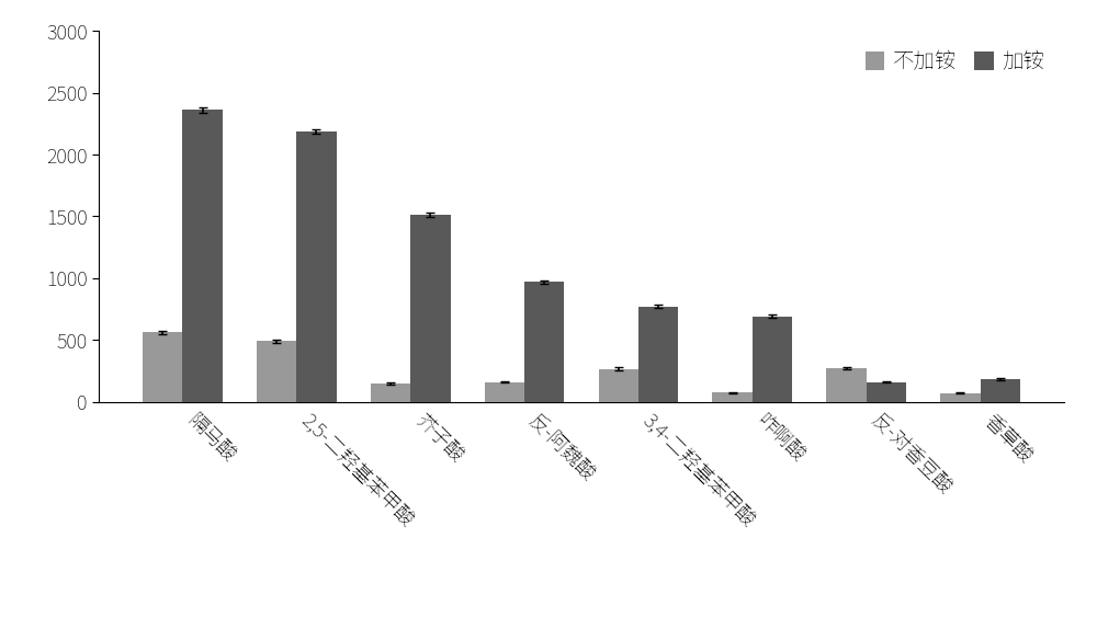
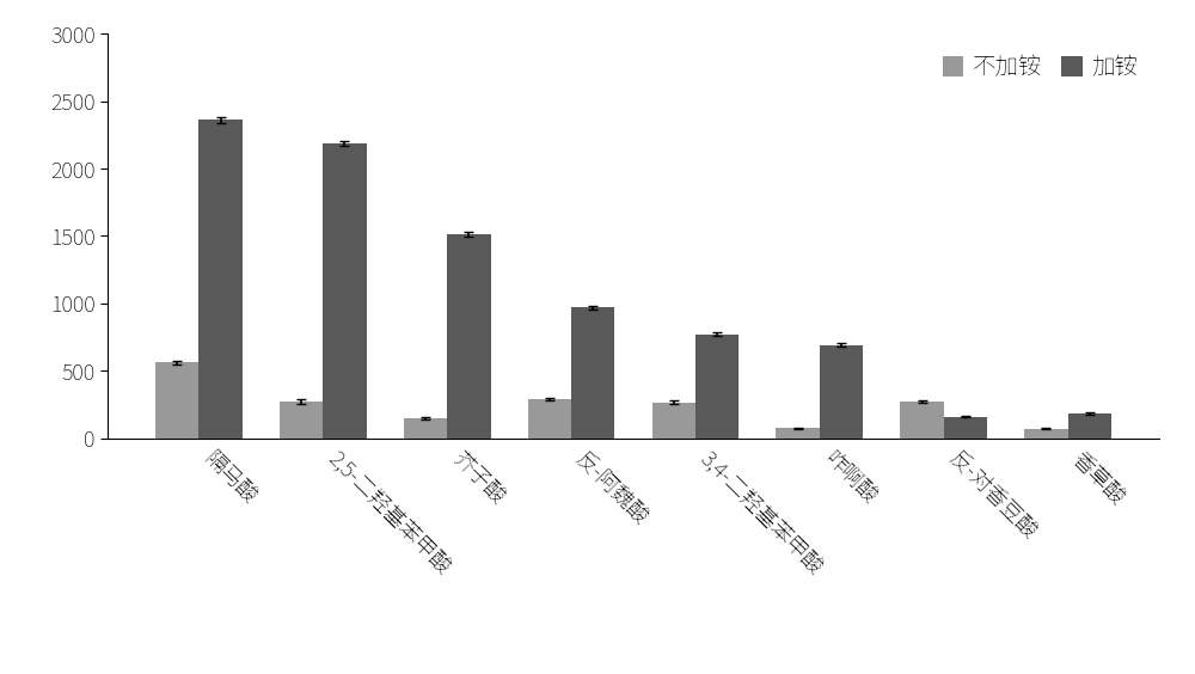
不加铵/2,5-二羟基苯甲酸: 490 -> 270
不加铵/反-阿魏酸: 160 -> 290
